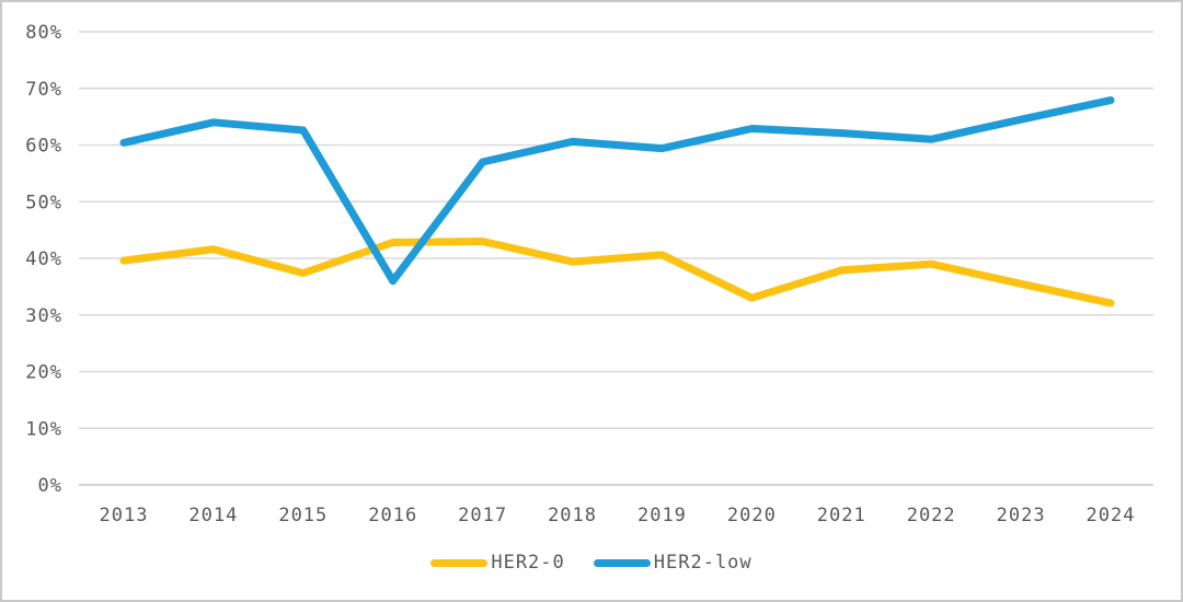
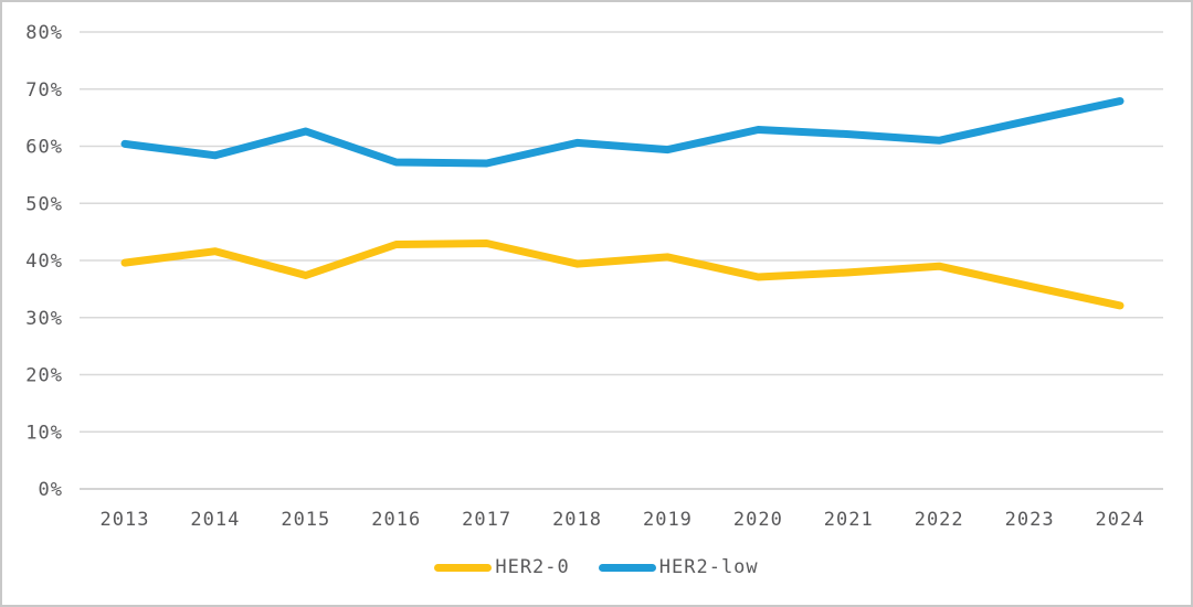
HER2-low/2014: 64% -> 58%
HER2-low/2016: 36% -> 57%
HER2-0/2020: 33% -> 37%
